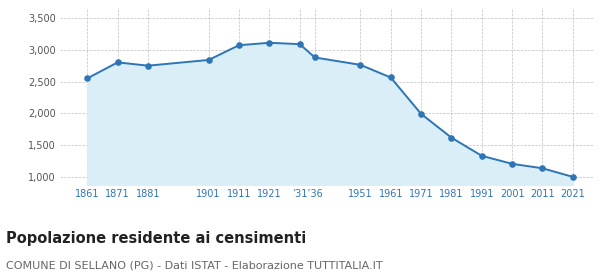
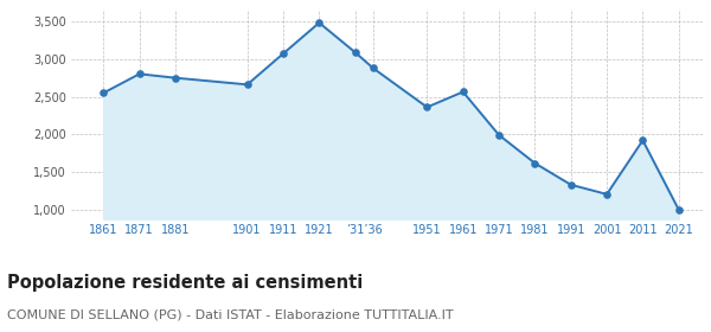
1901: 2,840 -> 2,660
1921: 3,110 -> 3,480
1951: 2,760 -> 2,360
2011: 1,140 -> 1,920
